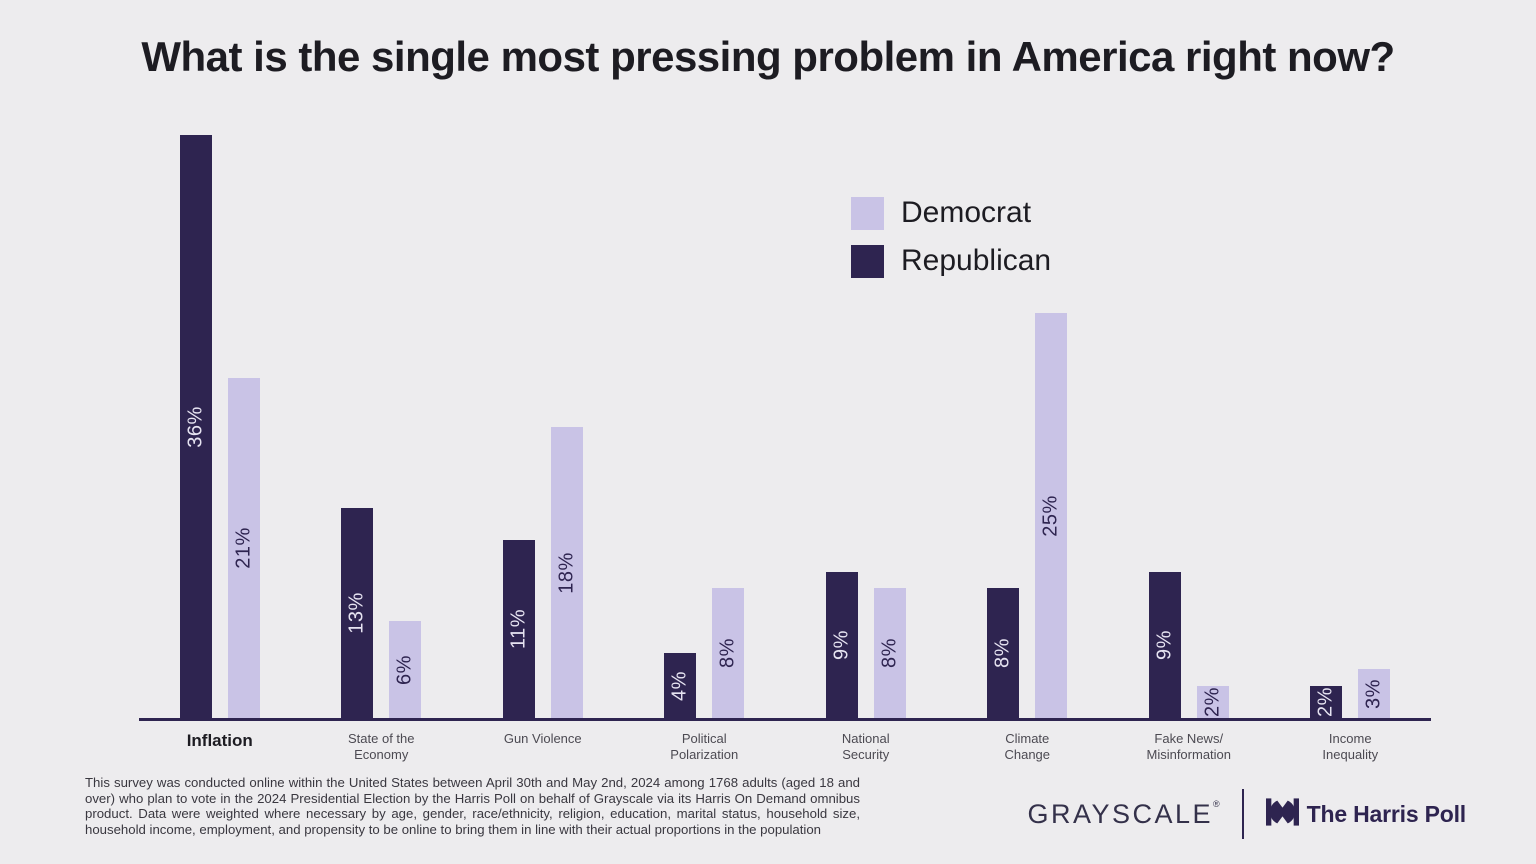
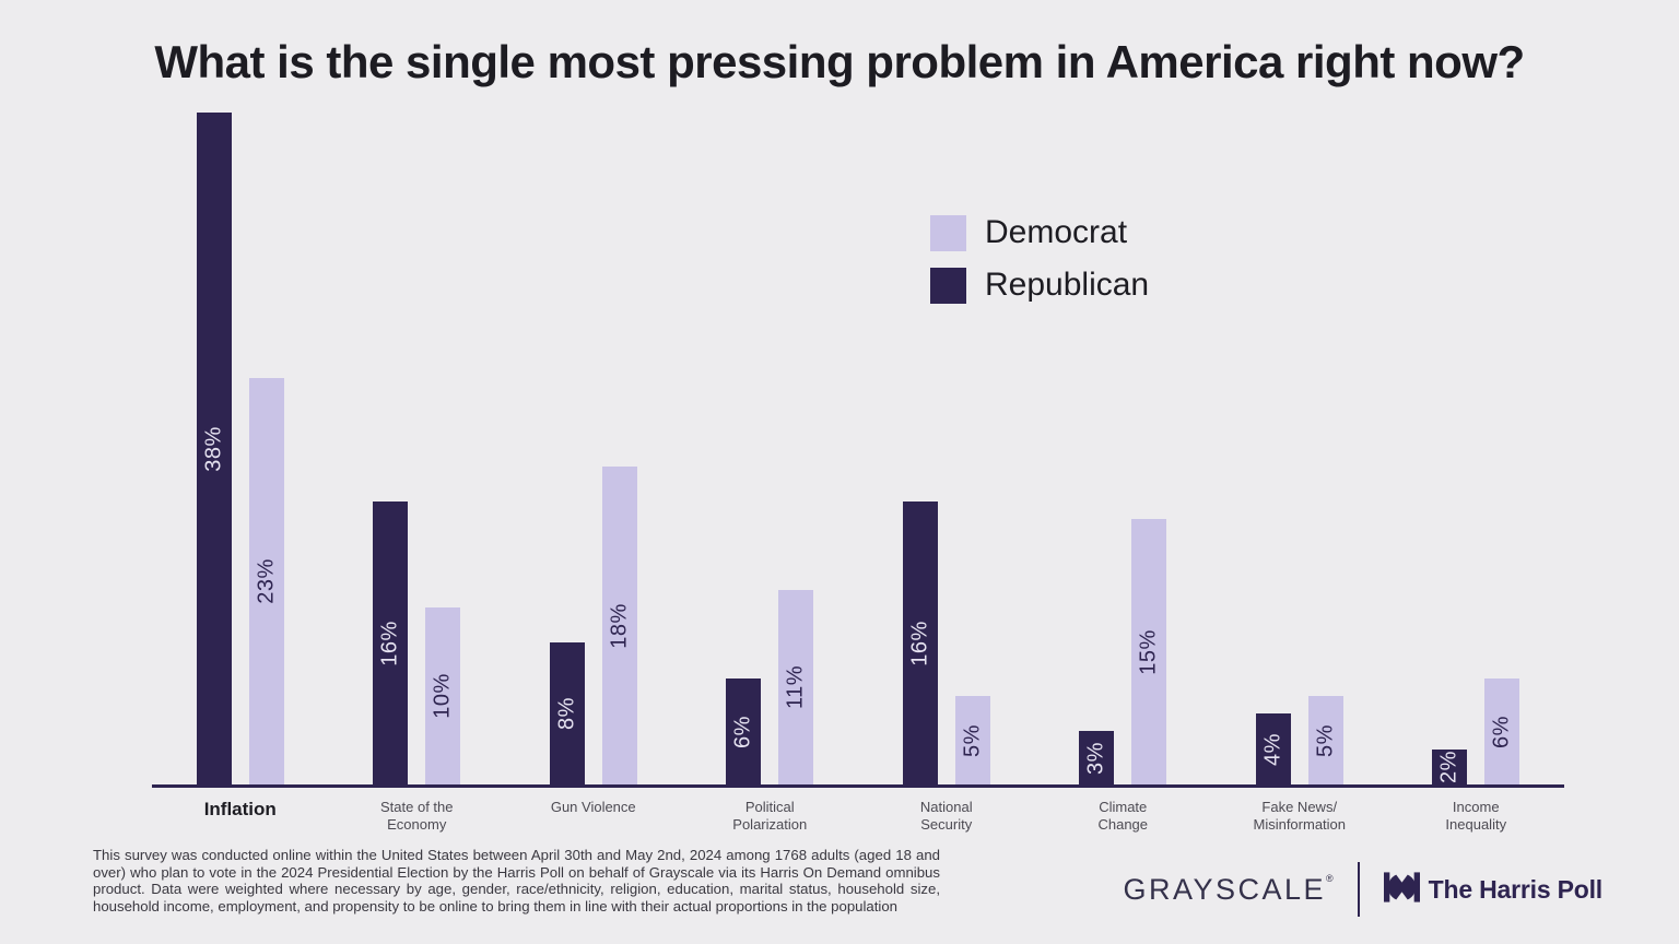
Republican/Inflation: 36% -> 38%
Democrat/Inflation: 21% -> 23%
Republican/State of the Economy: 13% -> 16%
Democrat/State of the Economy: 6% -> 10%
Republican/Gun Violence: 11% -> 8%
Republican/Political Polarization: 4% -> 6%
Democrat/Political Polarization: 8% -> 11%
Republican/National Security: 9% -> 16%
Democrat/National Security: 8% -> 5%
Republican/Climate Change: 8% -> 3%
Democrat/Climate Change: 25% -> 15%
Republican/Fake News/Misinformation: 9% -> 4%
Democrat/Fake News/Misinformation: 2% -> 5%
Democrat/Income Inequality: 3% -> 6%
